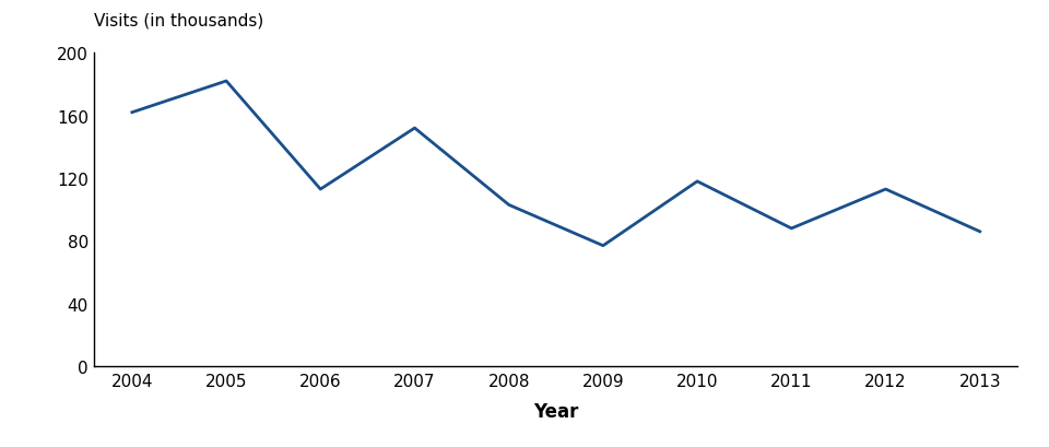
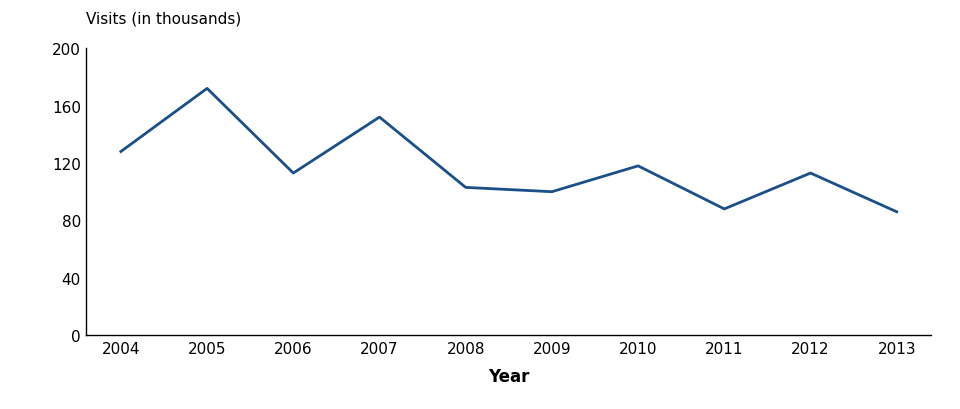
2004: 162 -> 128
2005: 182 -> 172
2009: 77 -> 100
